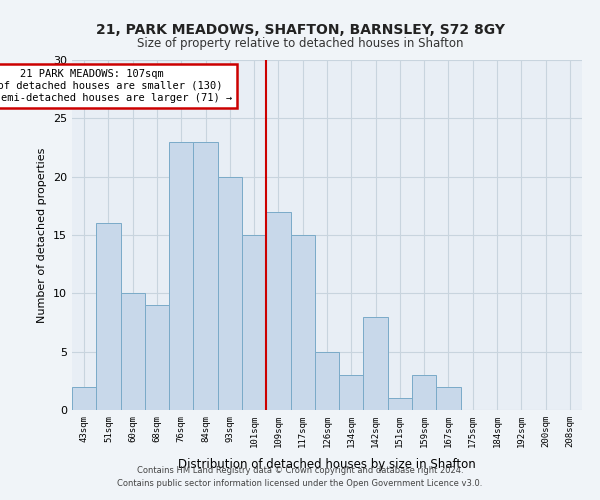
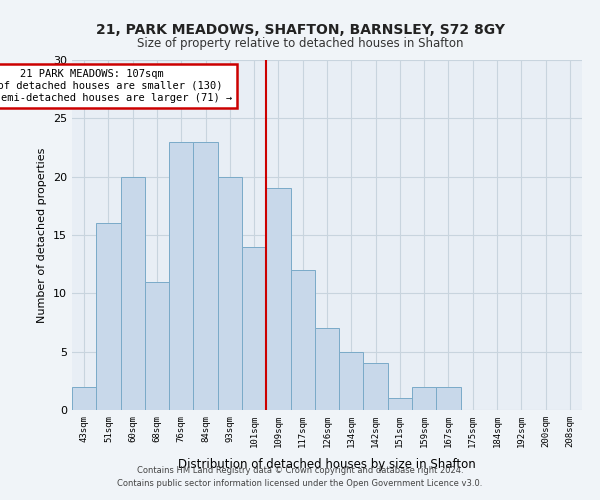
60sqm: 10 -> 20
68sqm: 9 -> 11
101sqm: 15 -> 14
109sqm: 17 -> 19
117sqm: 15 -> 12
126sqm: 5 -> 7
134sqm: 3 -> 5
142sqm: 8 -> 4
159sqm: 3 -> 2
